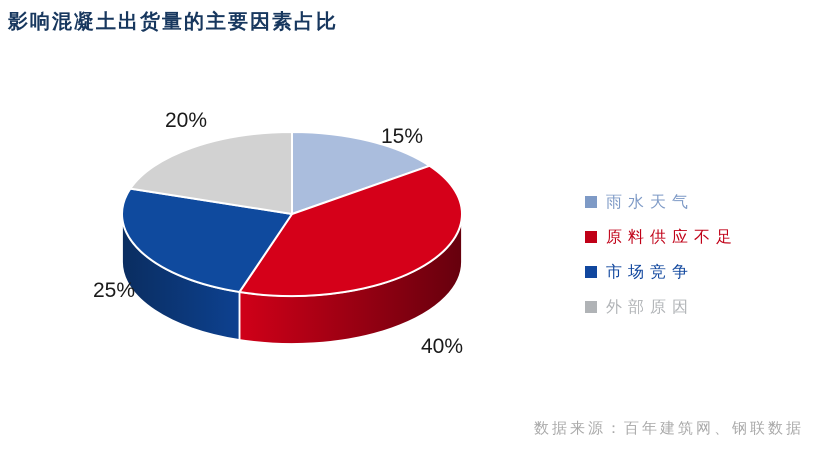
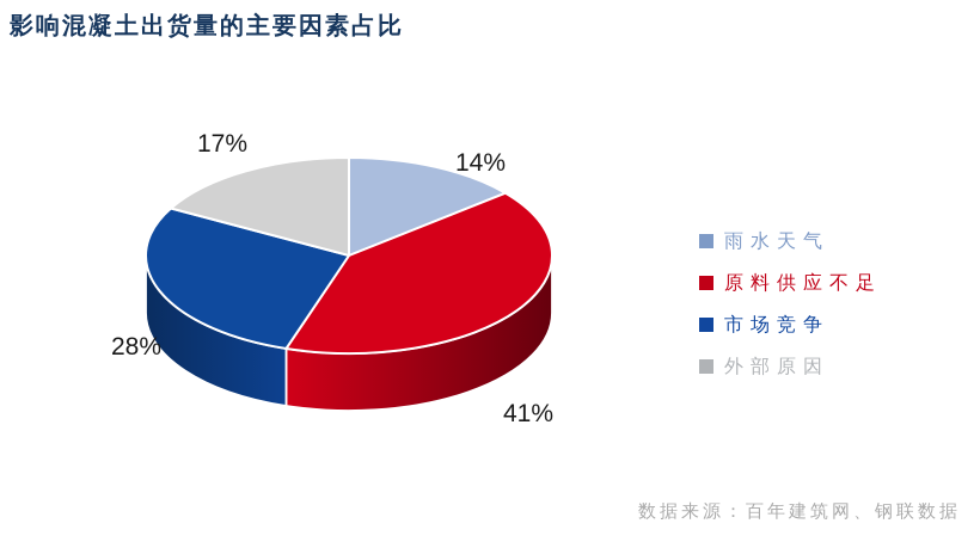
雨水天气: 15% -> 14%
原料供应不足: 40% -> 41%
市场竞争: 25% -> 28%
外部原因: 20% -> 17%
